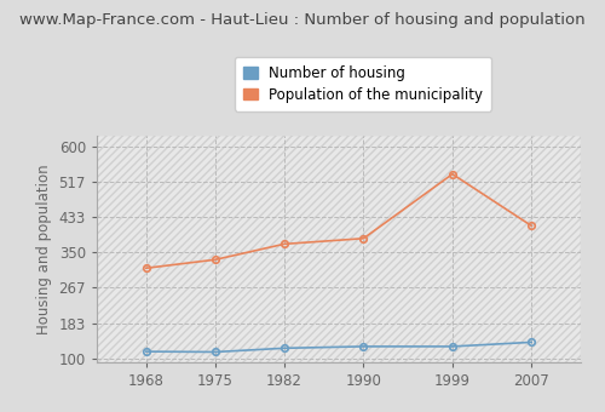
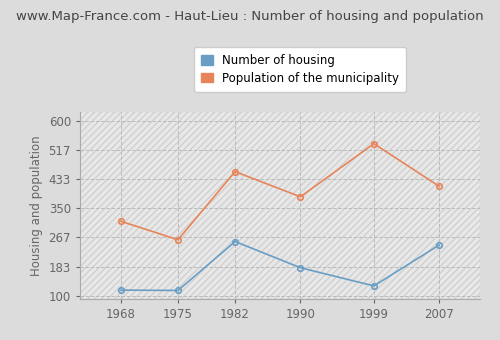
Population of the municipality/1975: 333 -> 260
Number of housing/1982: 124 -> 255
Population of the municipality/1982: 370 -> 455
Number of housing/1990: 128 -> 180
Number of housing/2007: 138 -> 245
